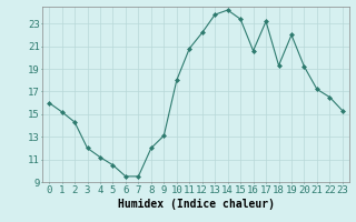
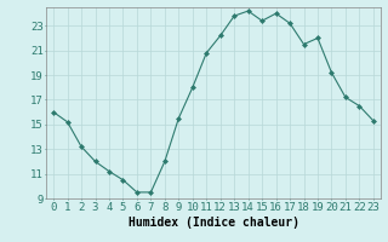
2: 14.3 -> 13.2
9: 13.1 -> 15.5
16: 20.6 -> 24.0
18: 19.3 -> 21.5
